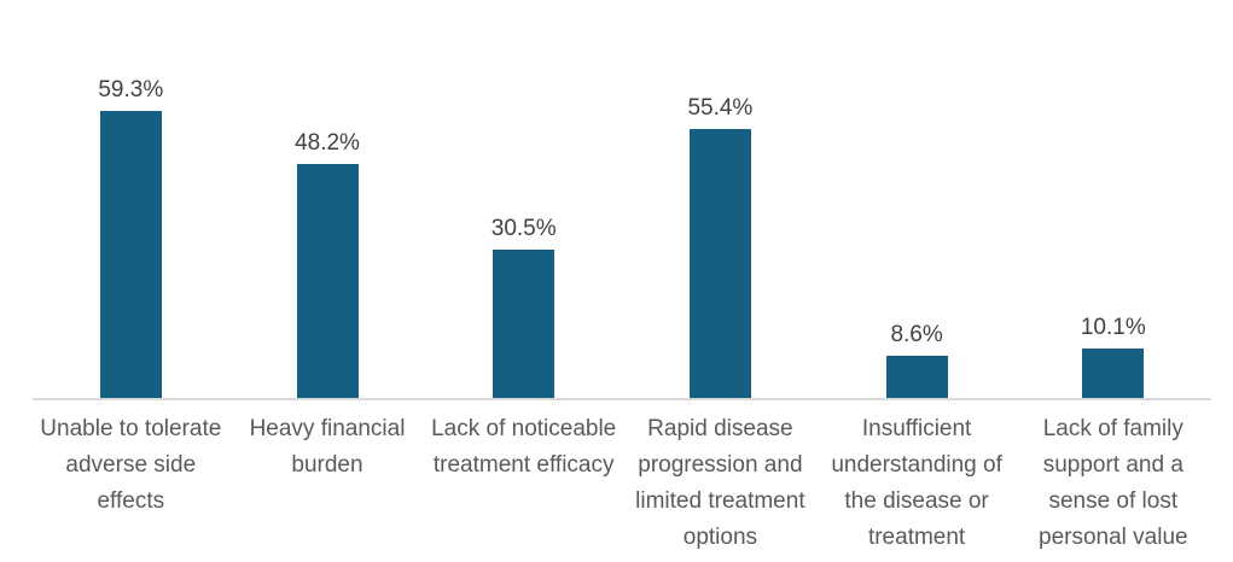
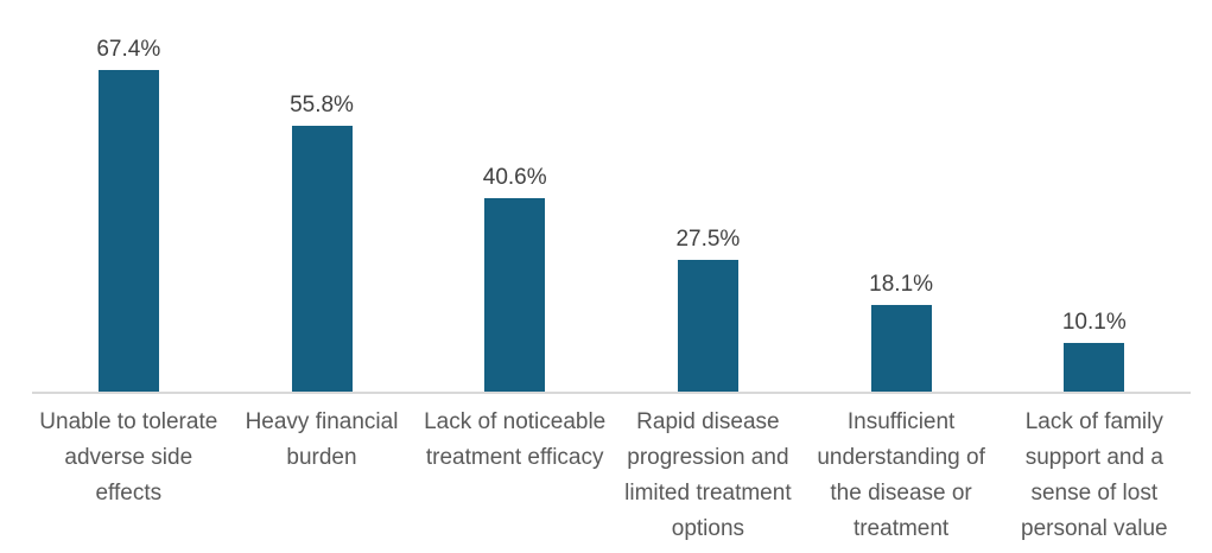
Unable to tolerate adverse side effects: 59.3% -> 67.4%
Heavy financial burden: 48.2% -> 55.8%
Lack of noticeable treatment efficacy: 30.5% -> 40.6%
Rapid disease progression and limited treatment options: 55.4% -> 27.5%
Insufficient understanding of the disease or treatment: 8.6% -> 18.1%
